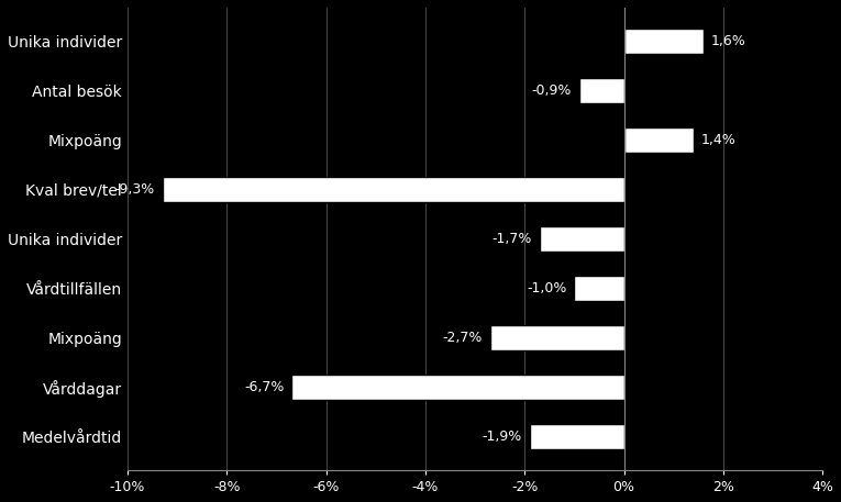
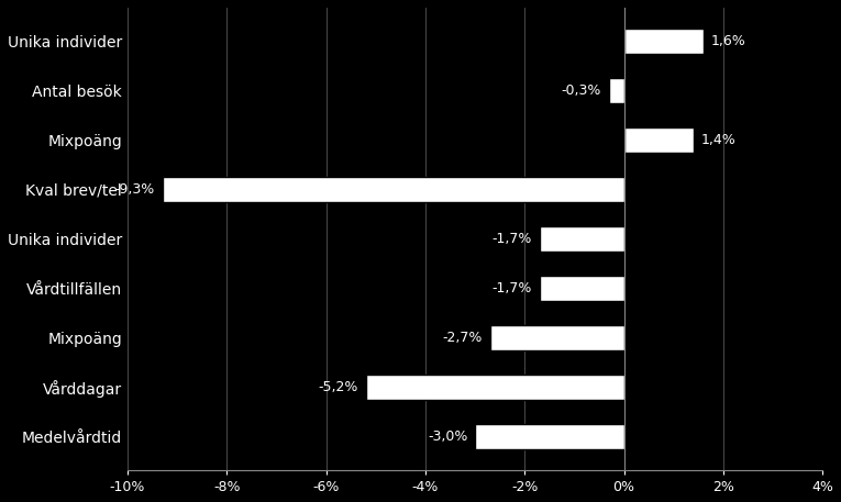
Antal besök: -0,9% -> -0,3%
Vårdtillfällen: -1,0% -> -1,7%
Vårddagar: -6,7% -> -5,2%
Medelvårdtid: -1,9% -> -3,0%
